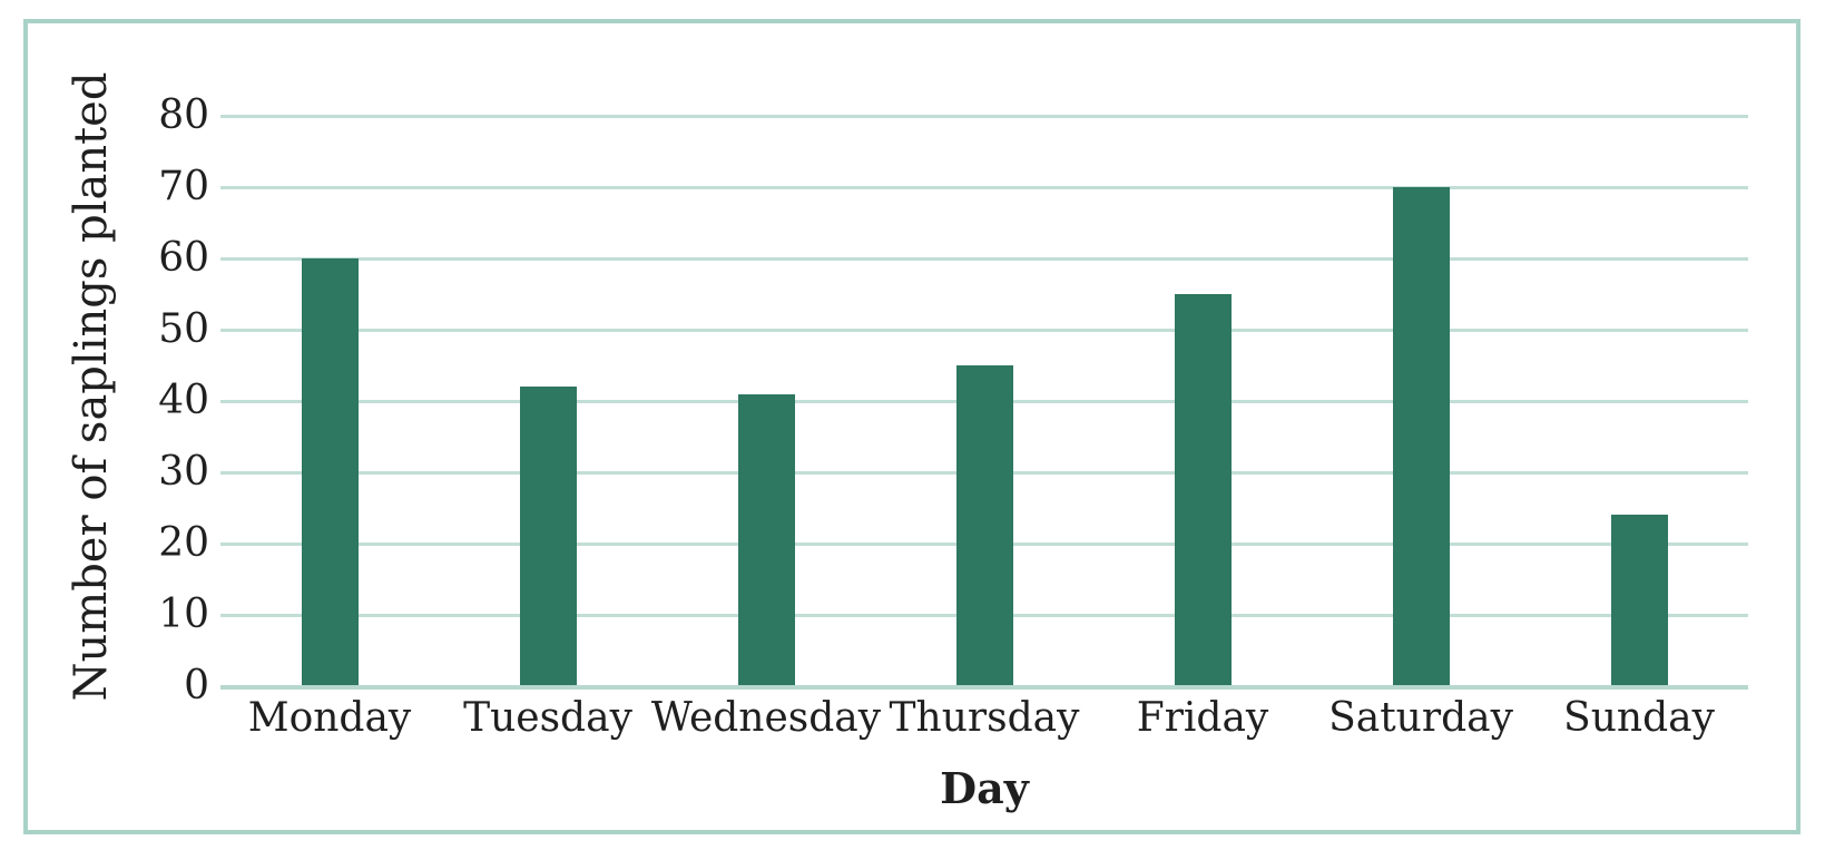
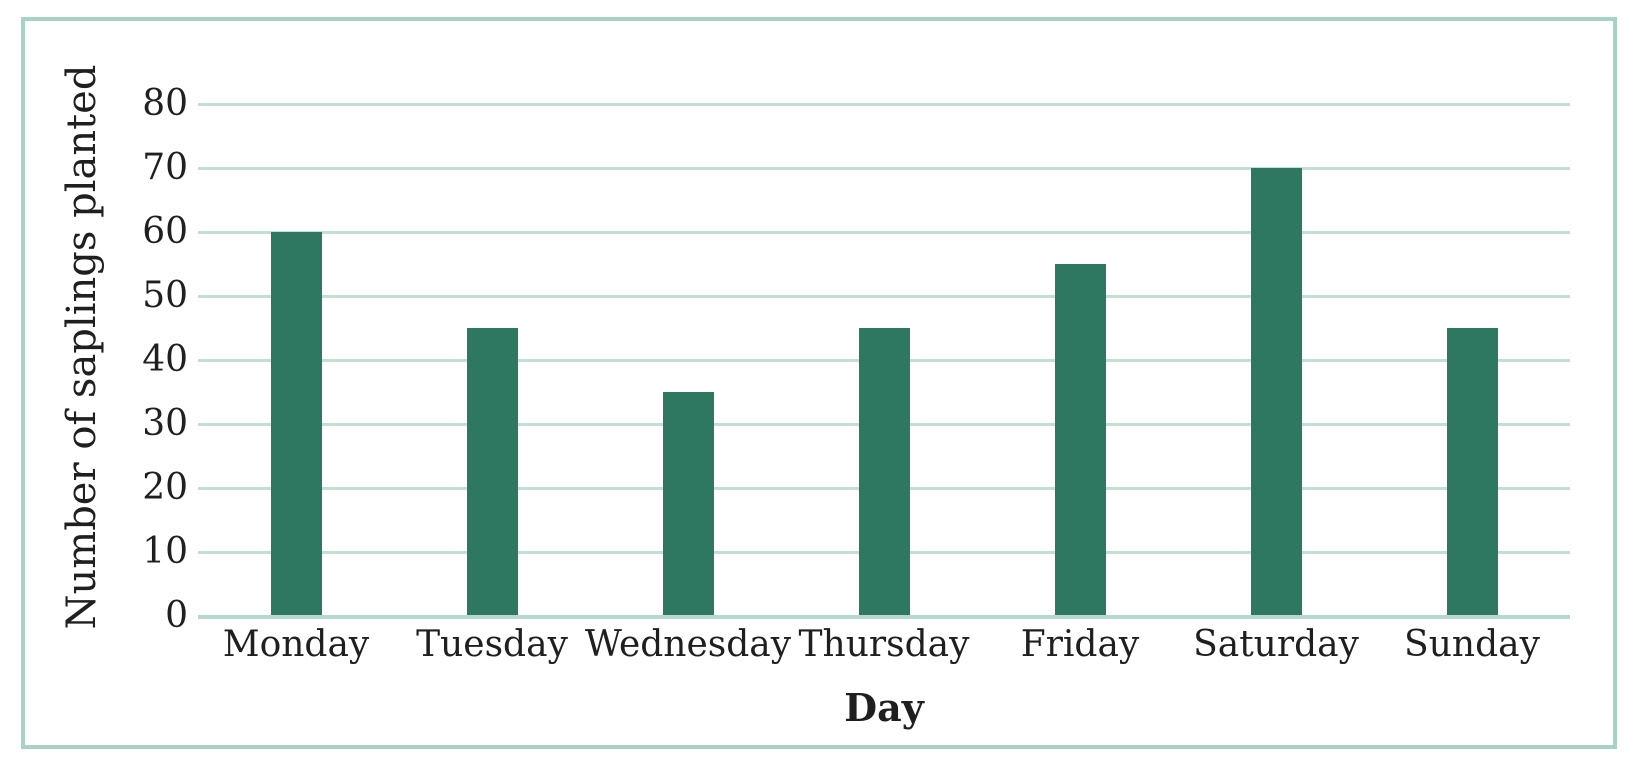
Tuesday: 42 -> 45
Wednesday: 41 -> 35
Sunday: 24 -> 45
